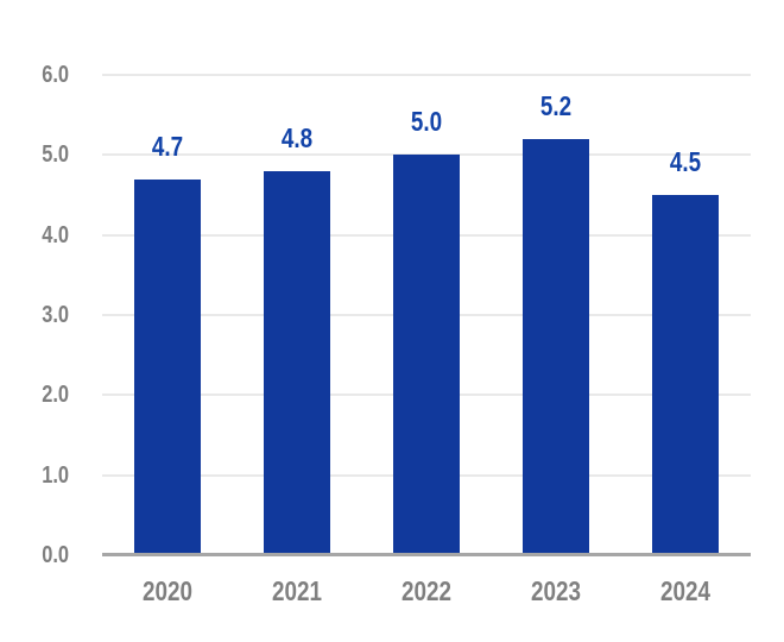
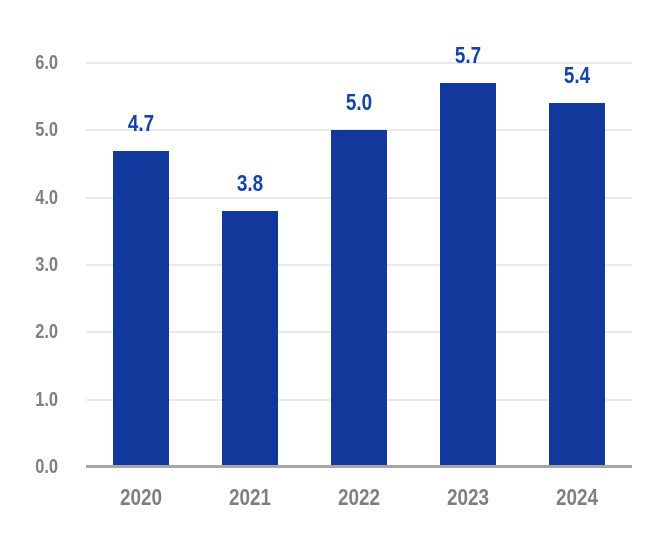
2021: 4.8 -> 3.8
2023: 5.2 -> 5.7
2024: 4.5 -> 5.4
